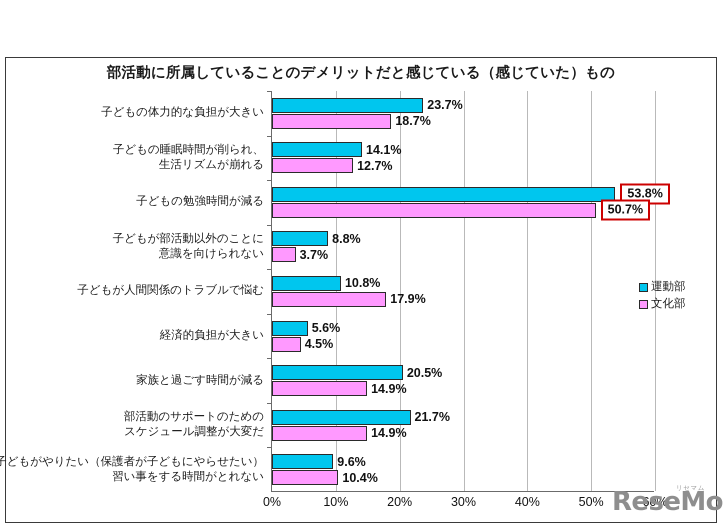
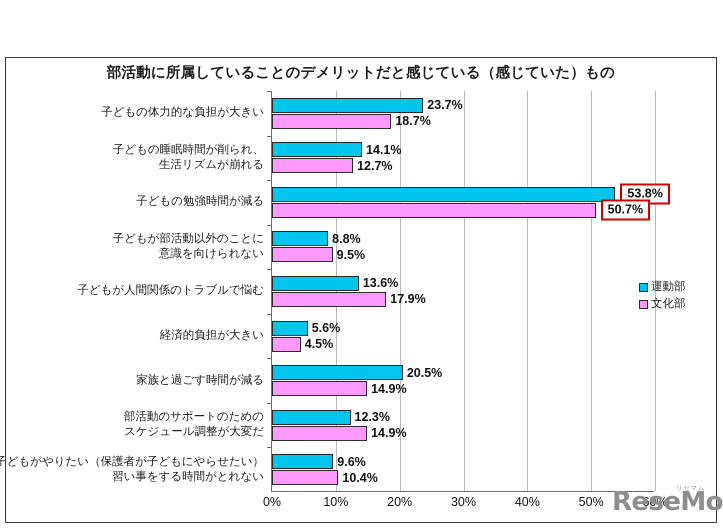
文化部/子どもが部活動以外のことに 意識を向けられない: 3.7% -> 9.5%
運動部/子どもが人間関係のトラブルで悩む: 10.8% -> 13.6%
運動部/部活動のサポートのための スケジュール調整が大変だ: 21.7% -> 12.3%
